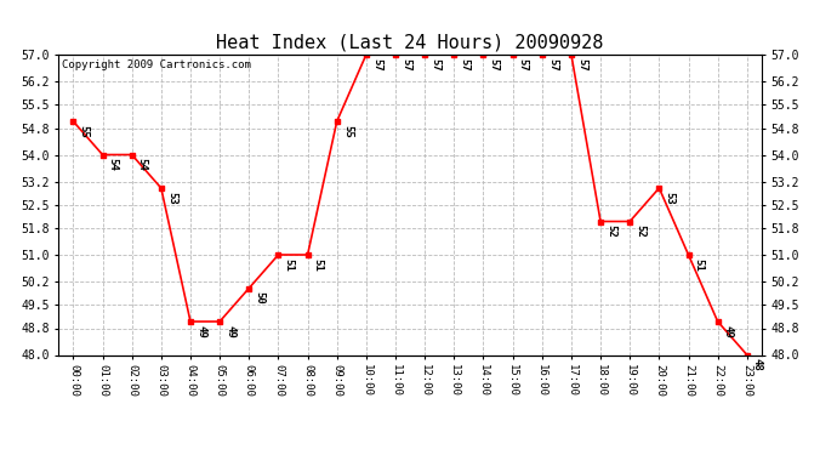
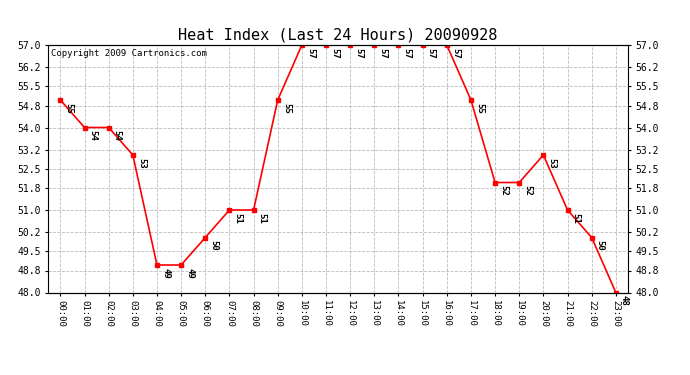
17:00: 57 -> 55
22:00: 49 -> 50
